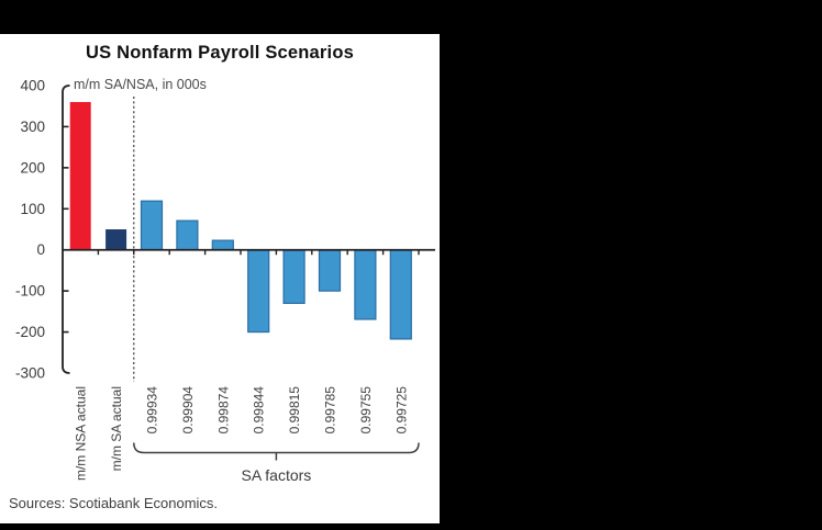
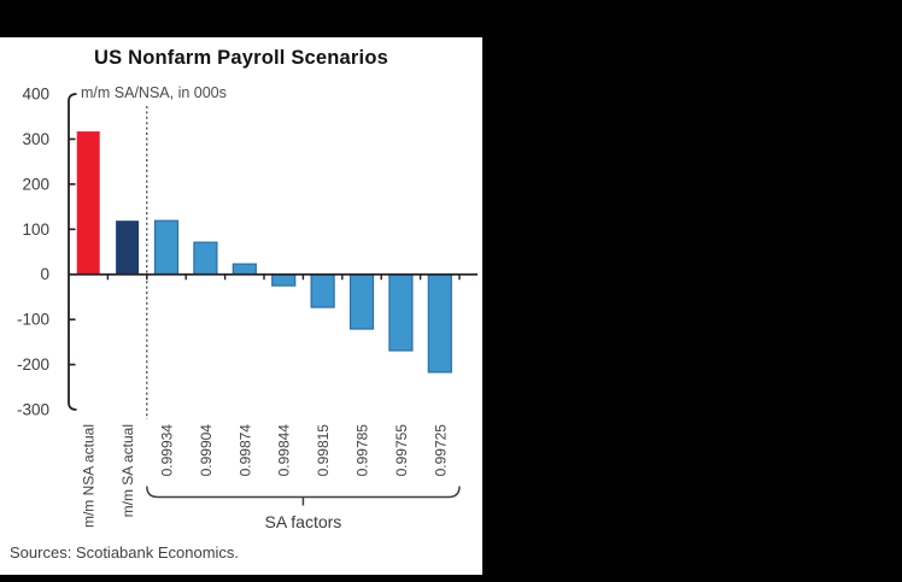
m/m NSA actual: 360 -> 320
m/m SA actual: 50 -> 120
0.99844: -200 -> -20
0.99815: -130 -> -70
0.99785: -100 -> -120
